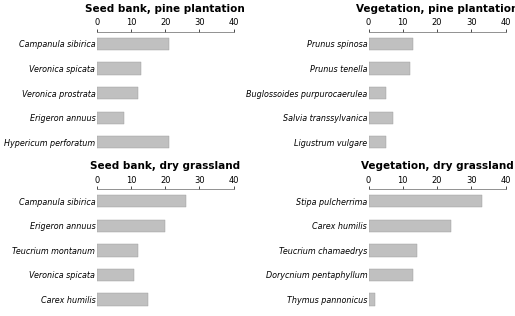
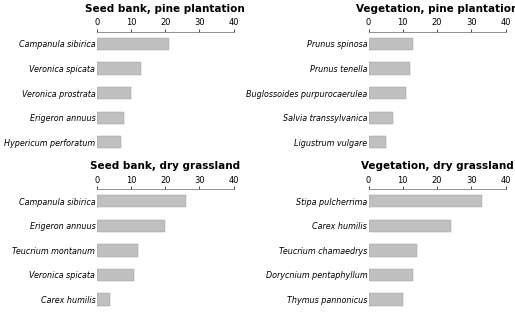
Seed bank, pine plantation/Veronica prostrata: 12 -> 10
Seed bank, pine plantation/Hypericum perforatum: 21 -> 7
Buglossoides purpurocaerulea: 5 -> 11
Seed bank, dry grassland/Carex humilis: 15 -> 4
Vegetation, dry grassland/Thymus pannonicus: 2 -> 10
